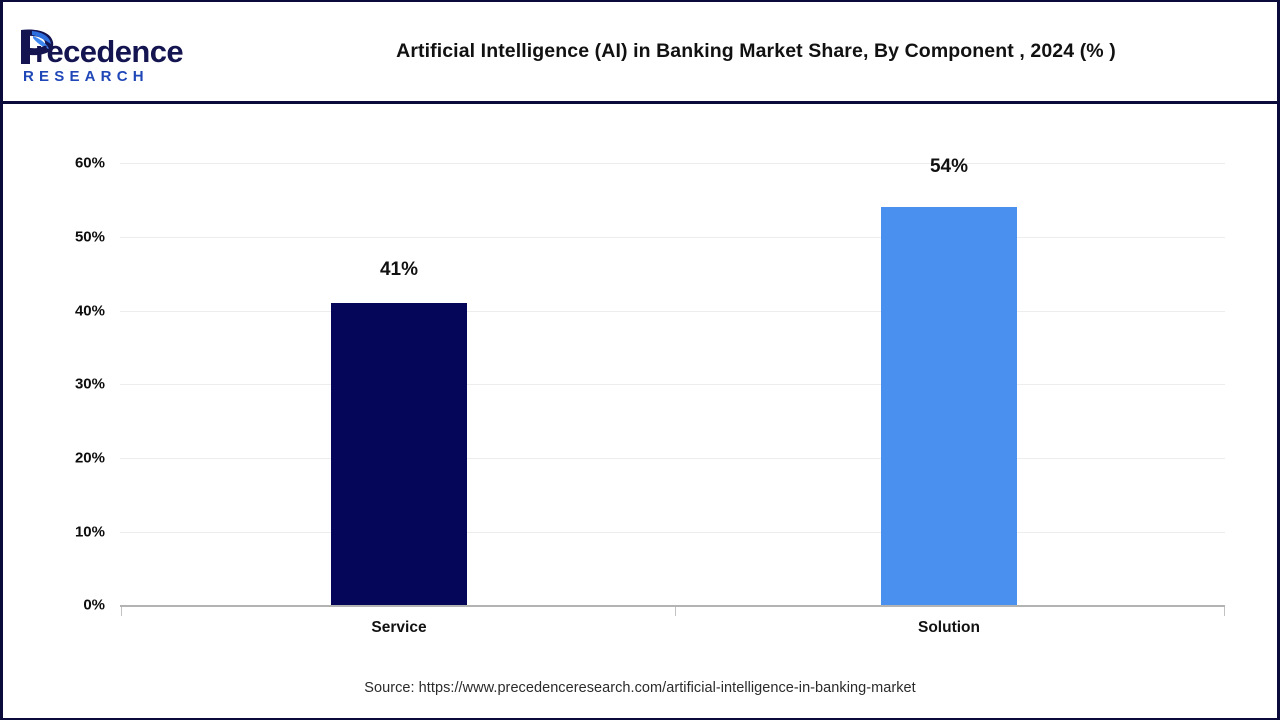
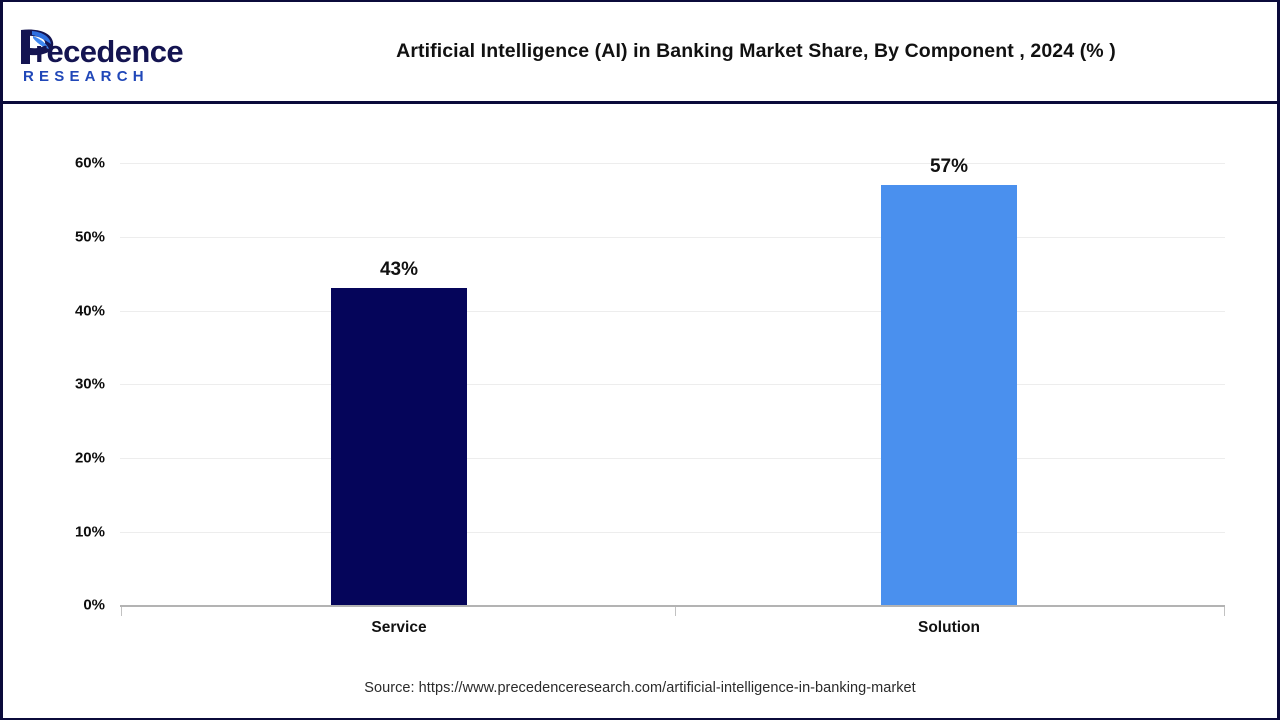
Service: 41% -> 43%
Solution: 54% -> 57%
